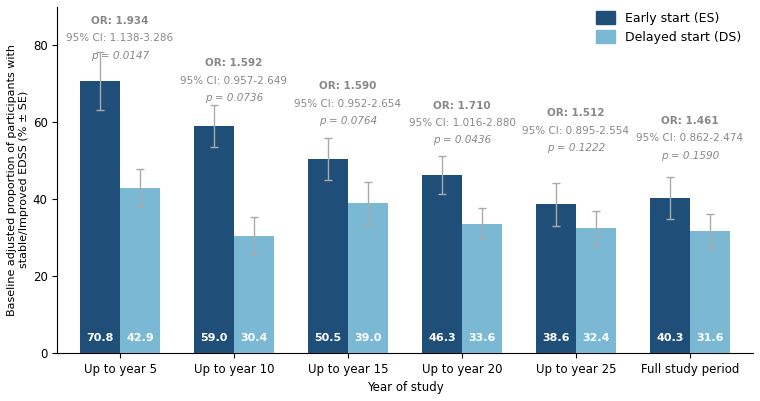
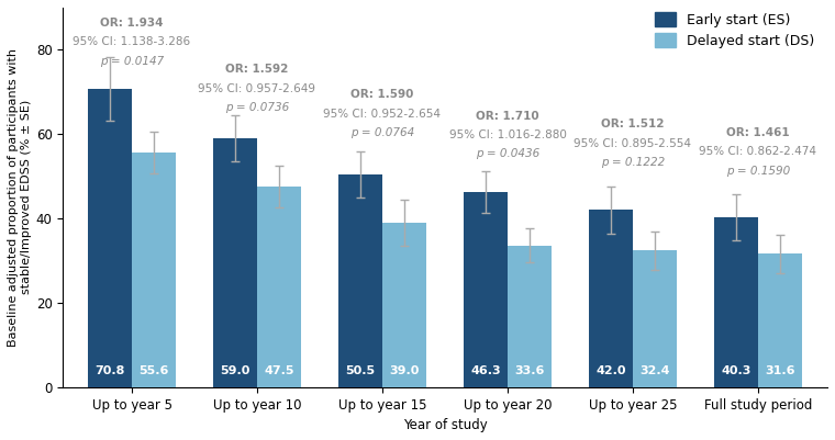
Delayed start (DS)/Up to year 5: 42.9 -> 55.6
Delayed start (DS)/Up to year 10: 30.4 -> 47.5
Early start (ES)/Up to year 25: 38.6 -> 42.0
